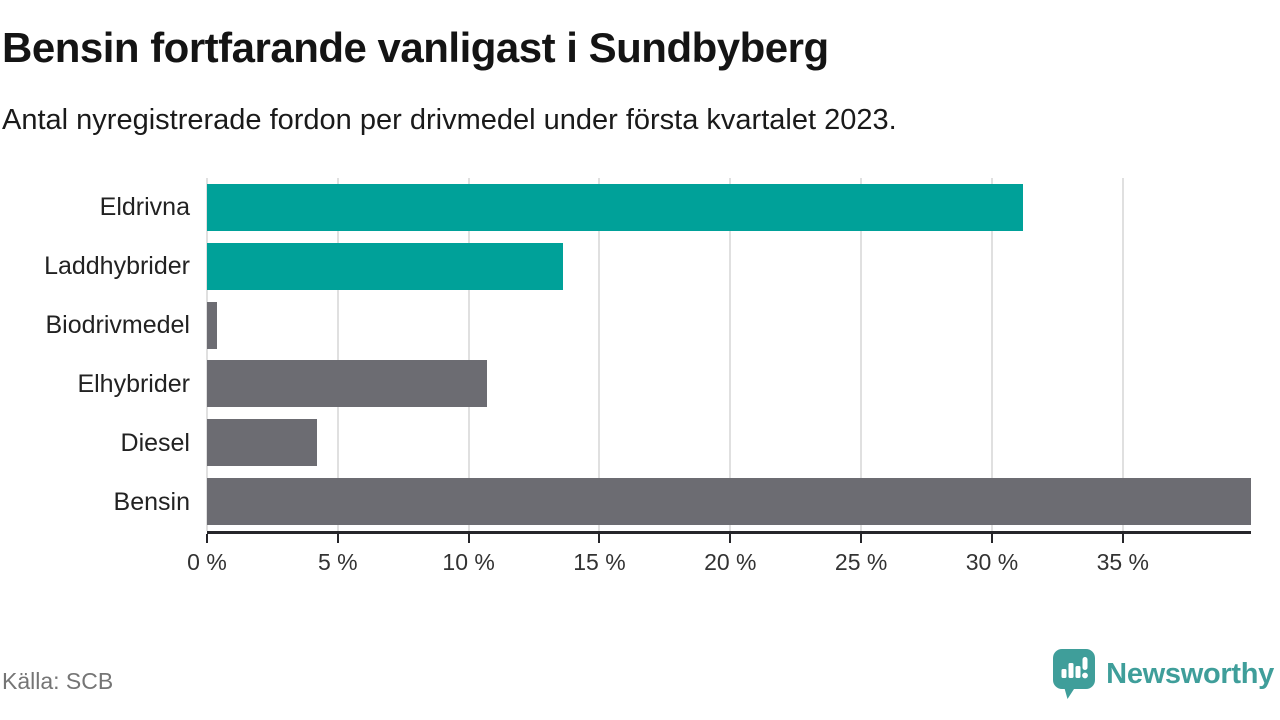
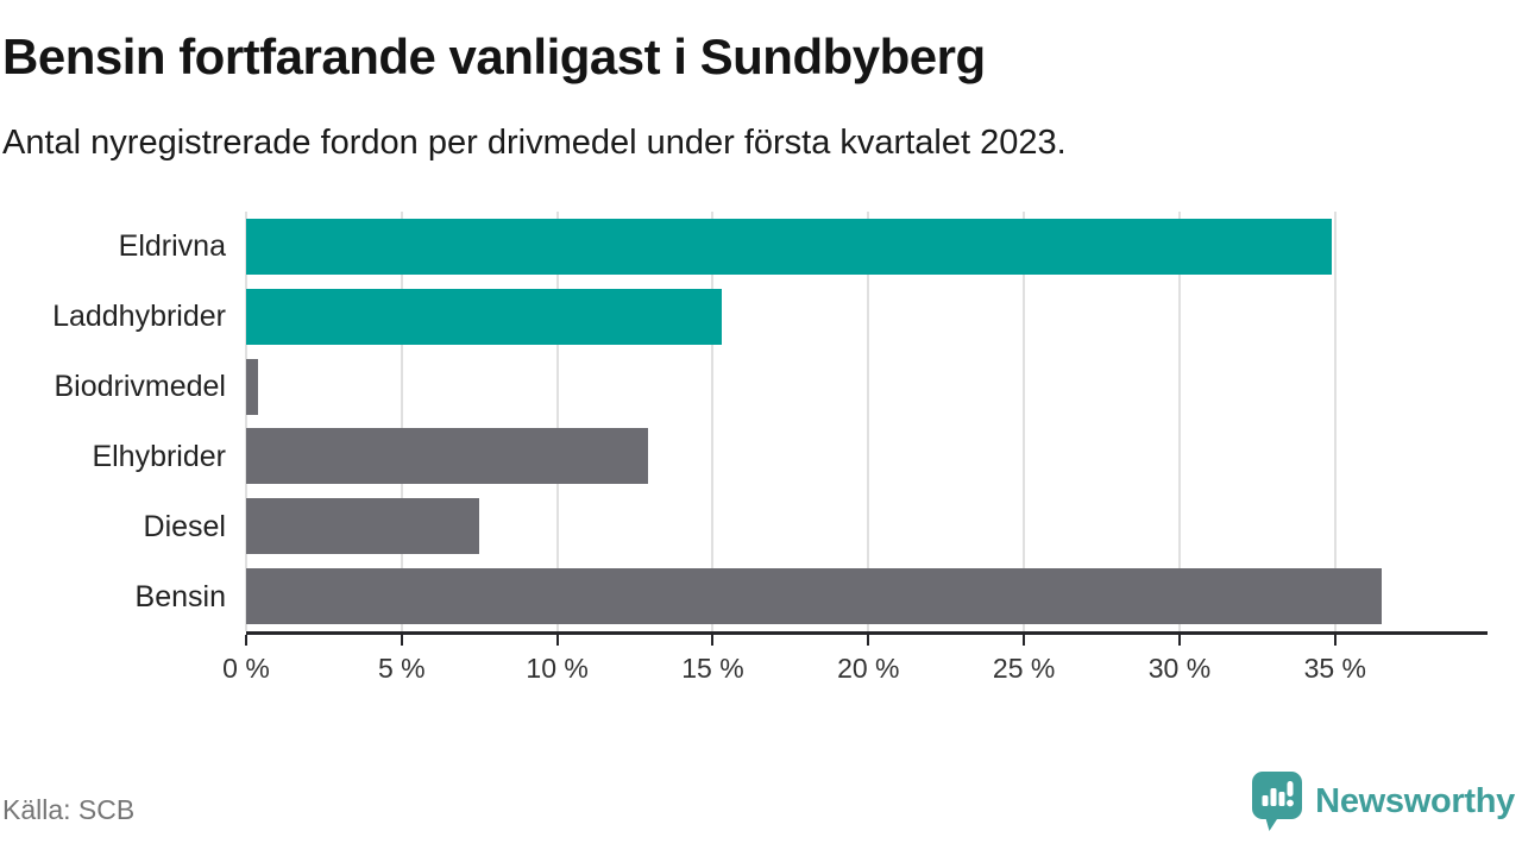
Eldrivna: 31.2% -> 34.9%
Laddhybrider: 13.6% -> 15.3%
Elhybrider: 10.7% -> 12.9%
Diesel: 4.2% -> 7.5%
Bensin: 39.9% -> 36.5%
